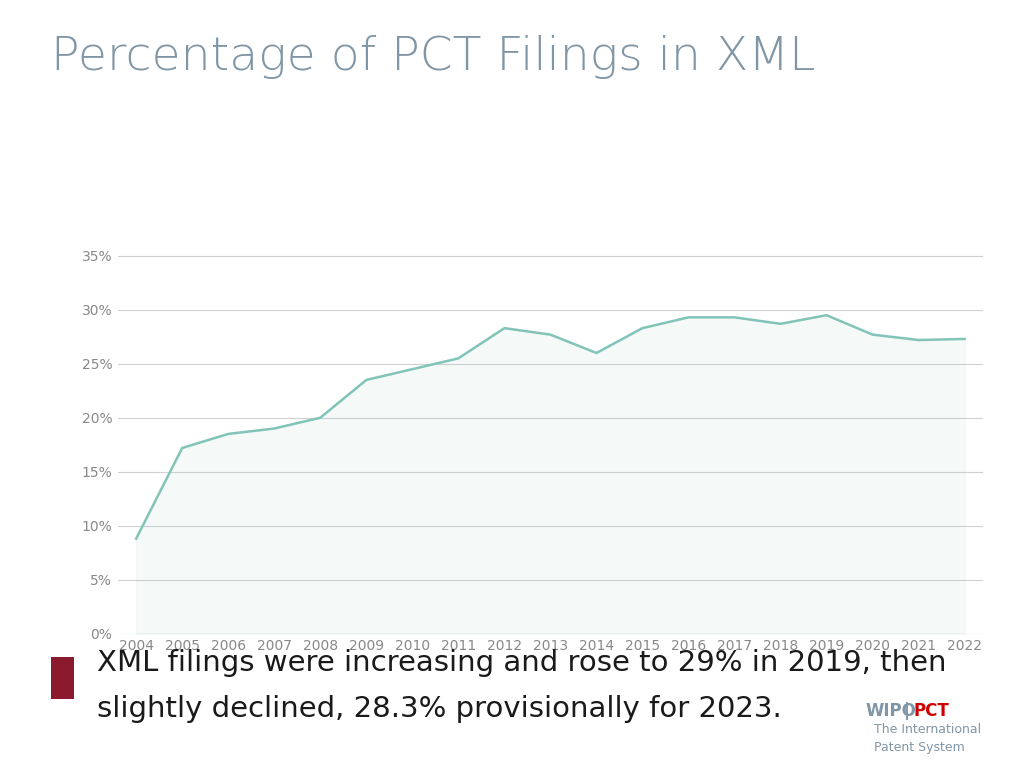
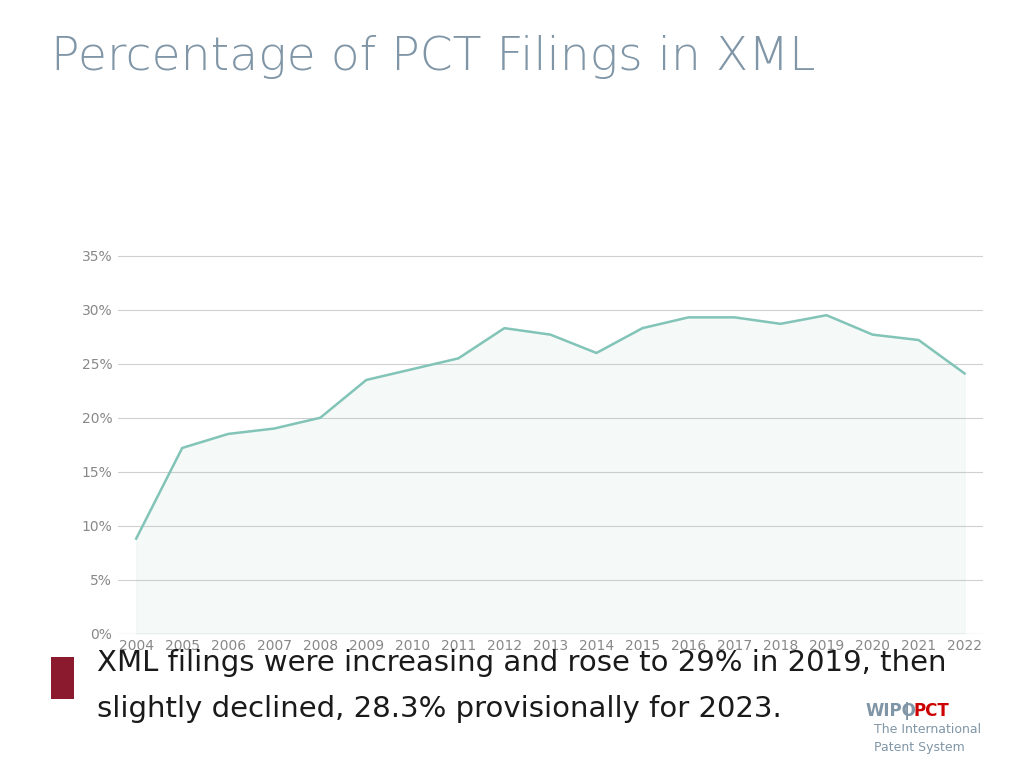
2022: 27.3% -> 24.1%
